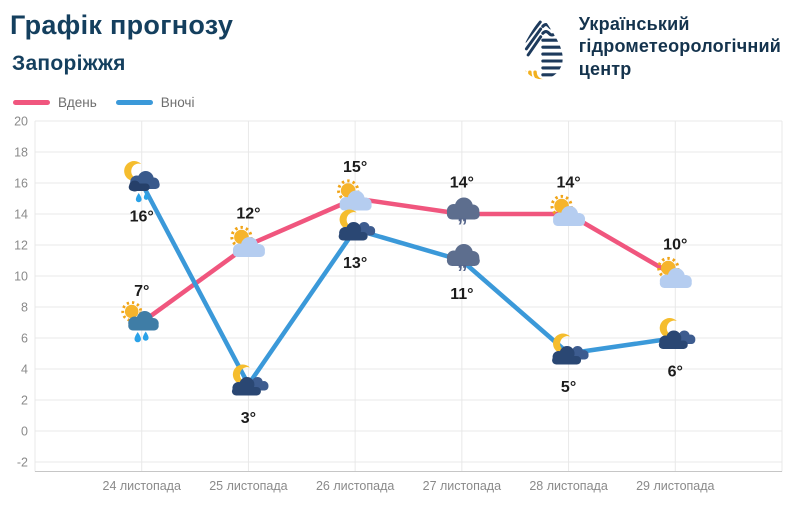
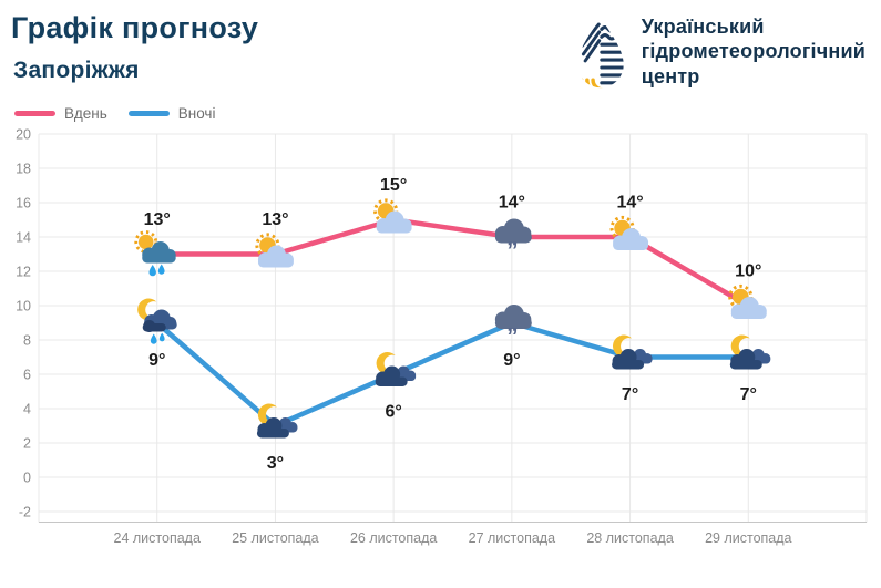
Вдень/24 листопада: 7° -> 13°
Вночі/24 листопада: 16° -> 9°
Вдень/25 листопада: 12° -> 13°
Вночі/26 листопада: 13° -> 6°
Вночі/27 листопада: 11° -> 9°
Вночі/28 листопада: 5° -> 7°
Вночі/29 листопада: 6° -> 7°
